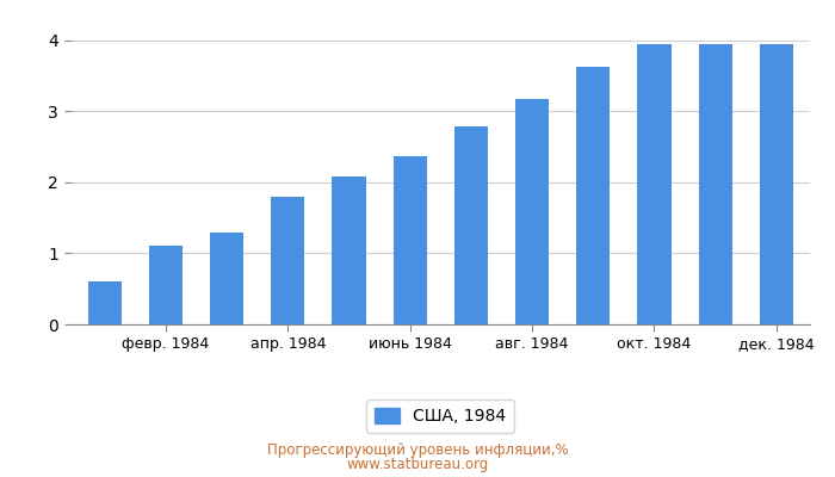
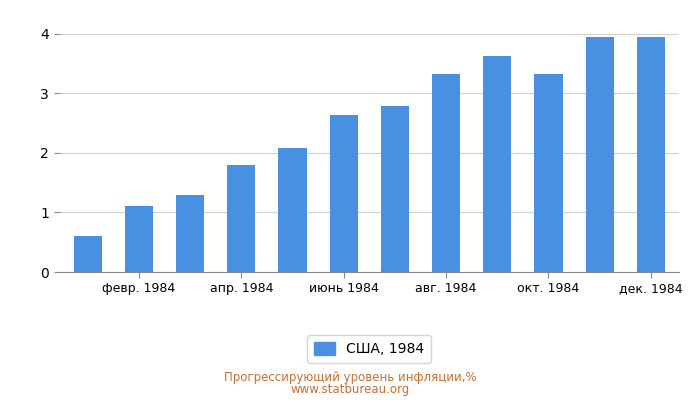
июнь 1984: 2.37 -> 2.64
авг. 1984: 3.18 -> 3.32
окт. 1984: 3.94 -> 3.32
